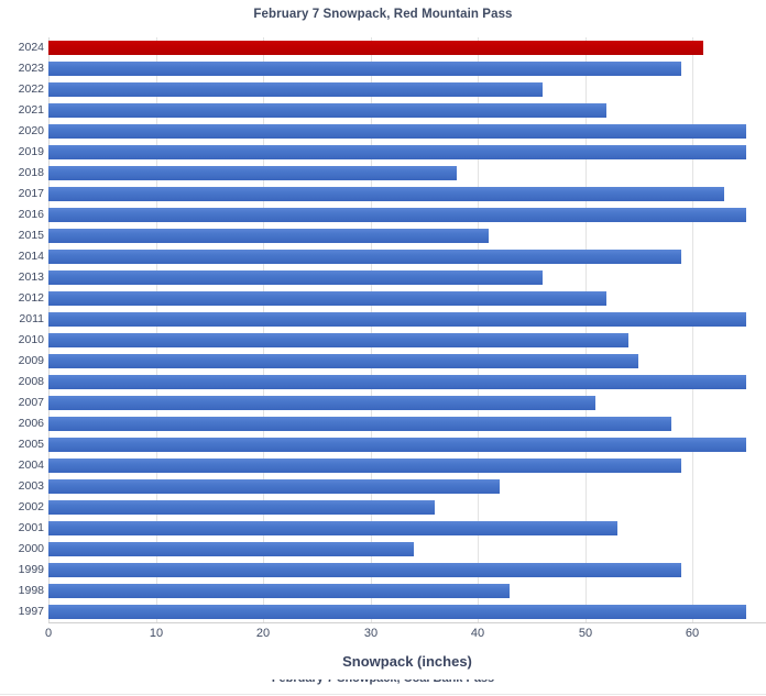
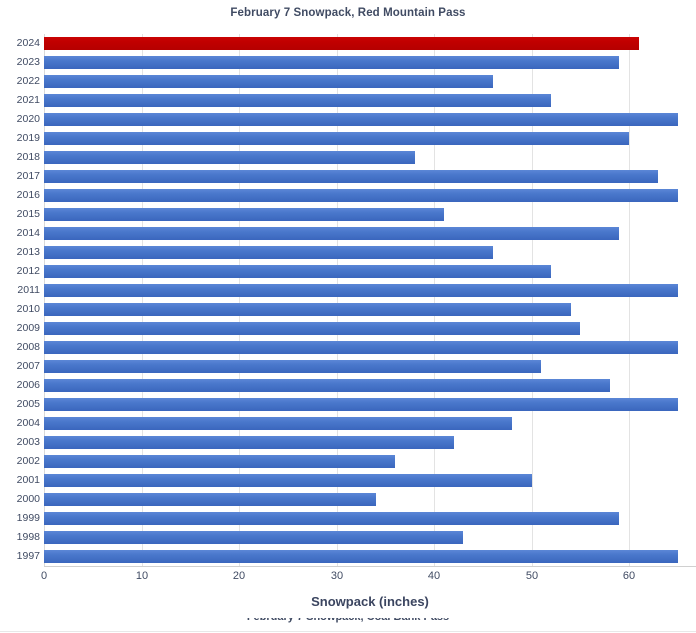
2019: 65 -> 60
2004: 59 -> 48
2001: 53 -> 50
